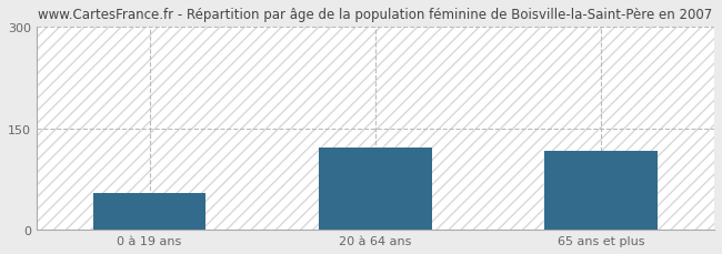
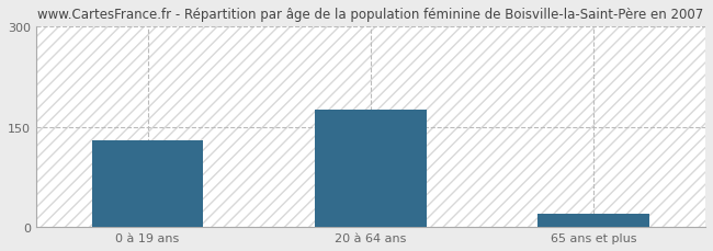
0 à 19 ans: 54 -> 130
20 à 64 ans: 122 -> 175
65 ans et plus: 116 -> 20
